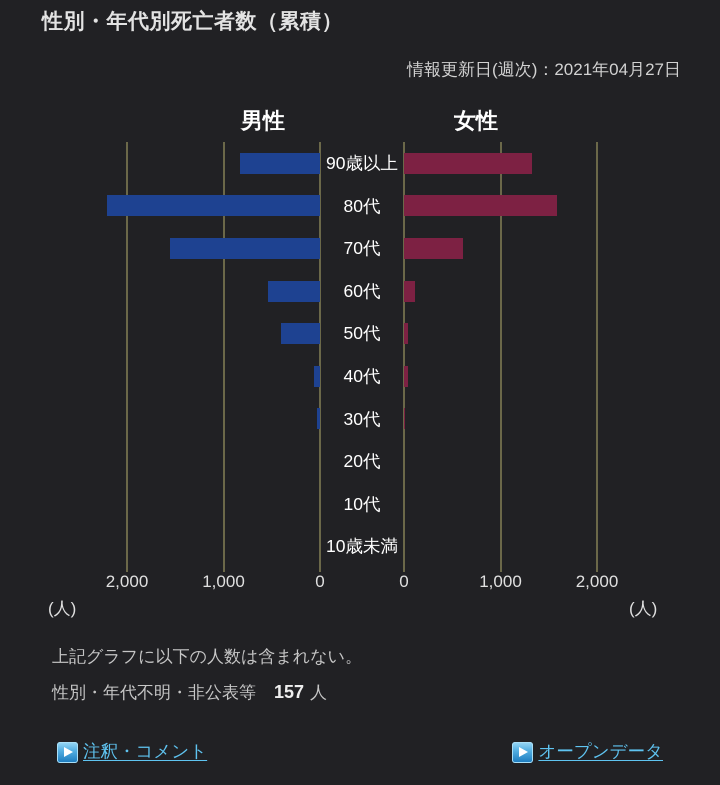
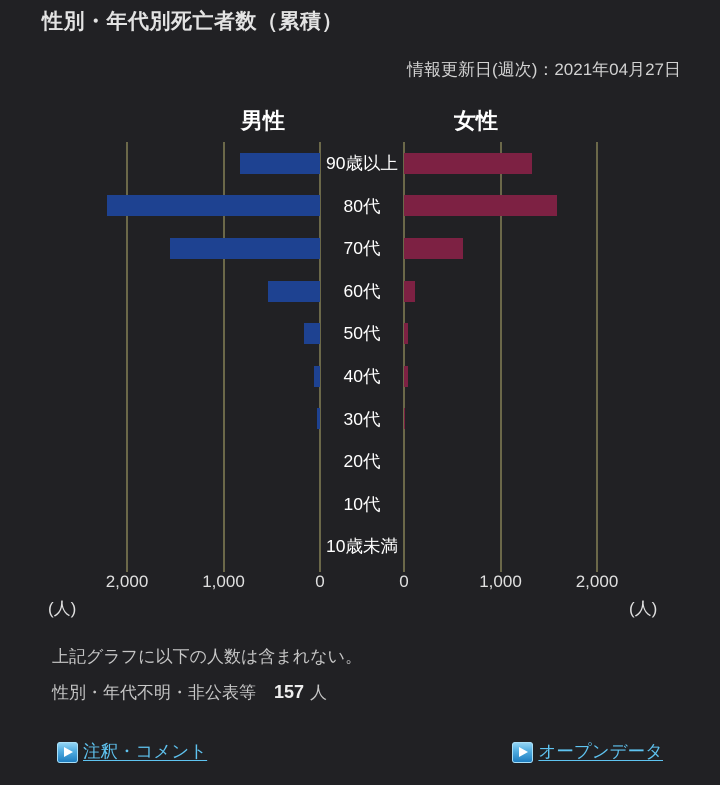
男性/50代: 400 -> 200
